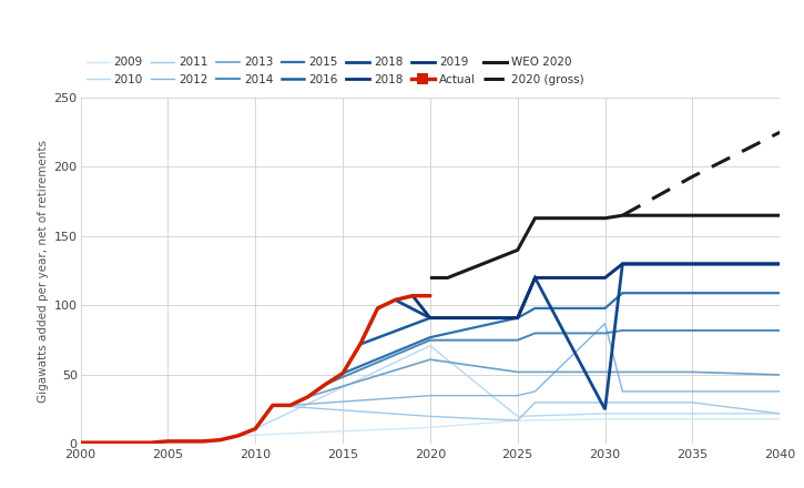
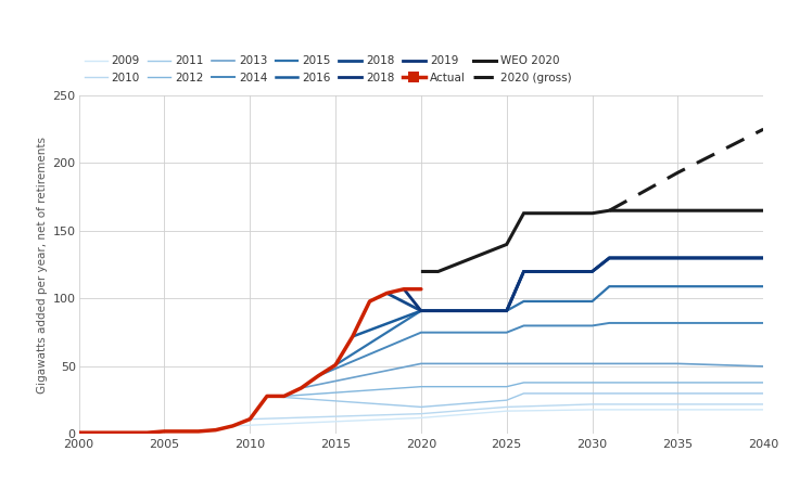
2010/2020: 71 -> 15
2013/2020: 61 -> 52
2015/2020: 77 -> 91
2011/2025: 17 -> 25
2012/2030: 87 -> 38
2018/2030: 25 -> 120
2011/2040: 22 -> 30
